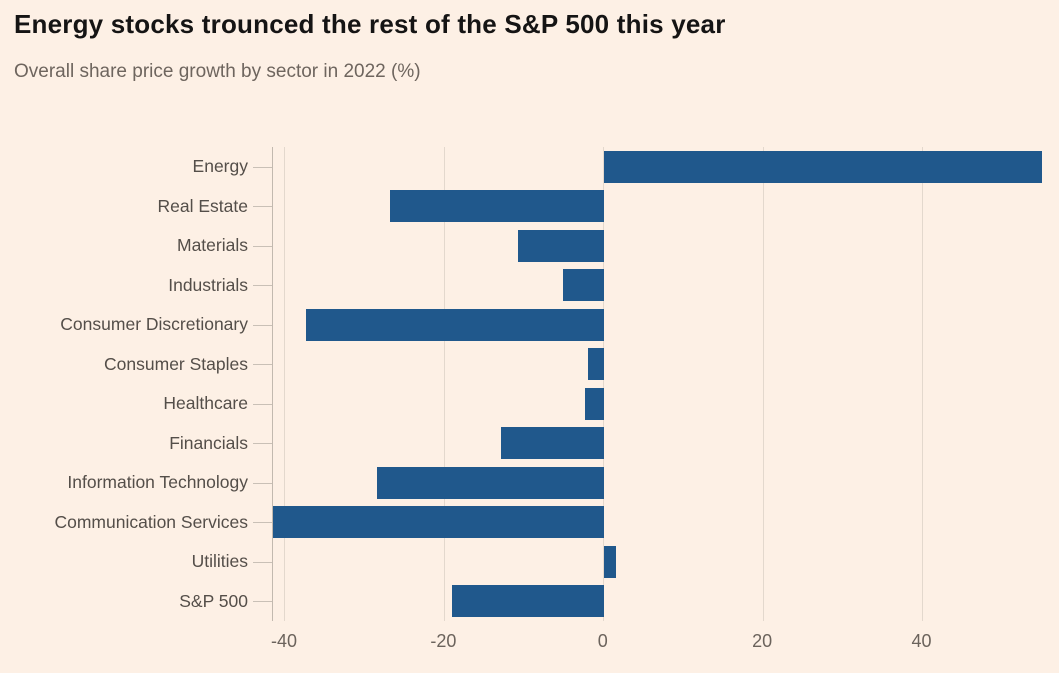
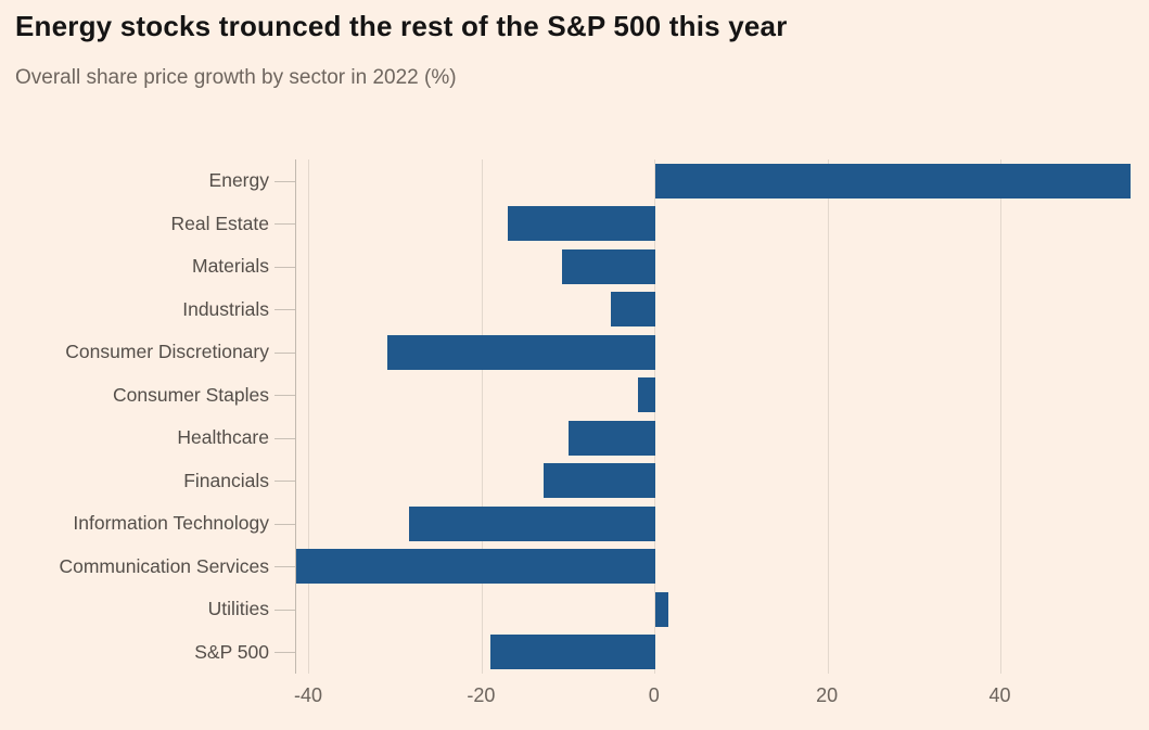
Real Estate: -27 -> -17
Consumer Discretionary: -37 -> -31
Healthcare: -2 -> -10
